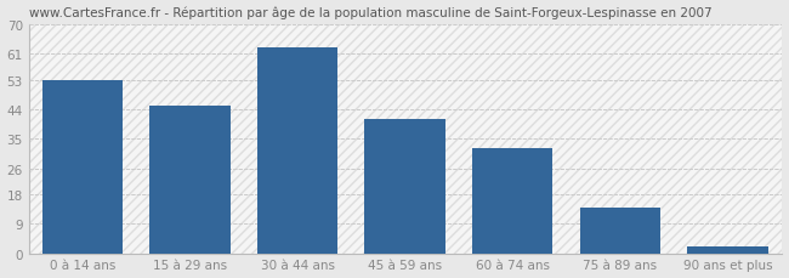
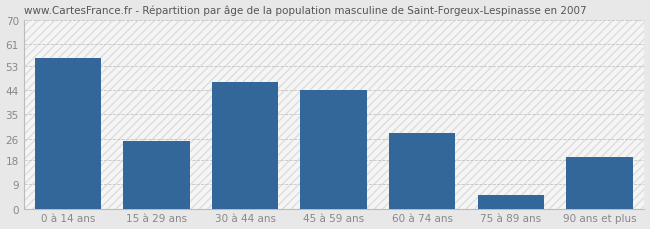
0 à 14 ans: 53 -> 56
15 à 29 ans: 45 -> 25
30 à 44 ans: 63 -> 47
45 à 59 ans: 41 -> 44
60 à 74 ans: 32 -> 28
75 à 89 ans: 14 -> 5
90 ans et plus: 2 -> 19
